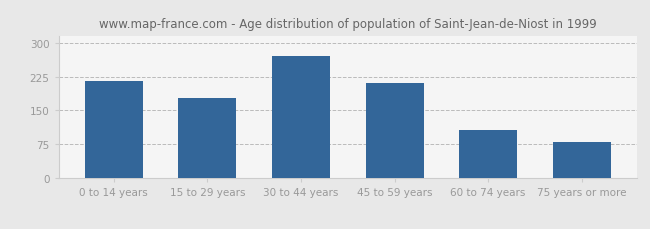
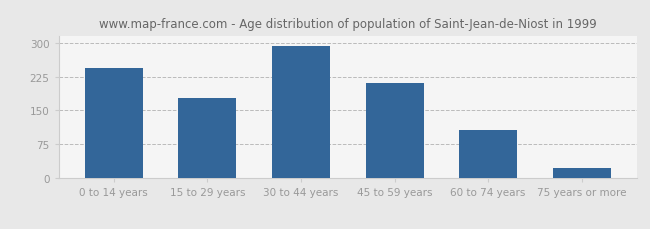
0 to 14 years: 215 -> 243
30 to 44 years: 270 -> 292
75 years or more: 80 -> 22
